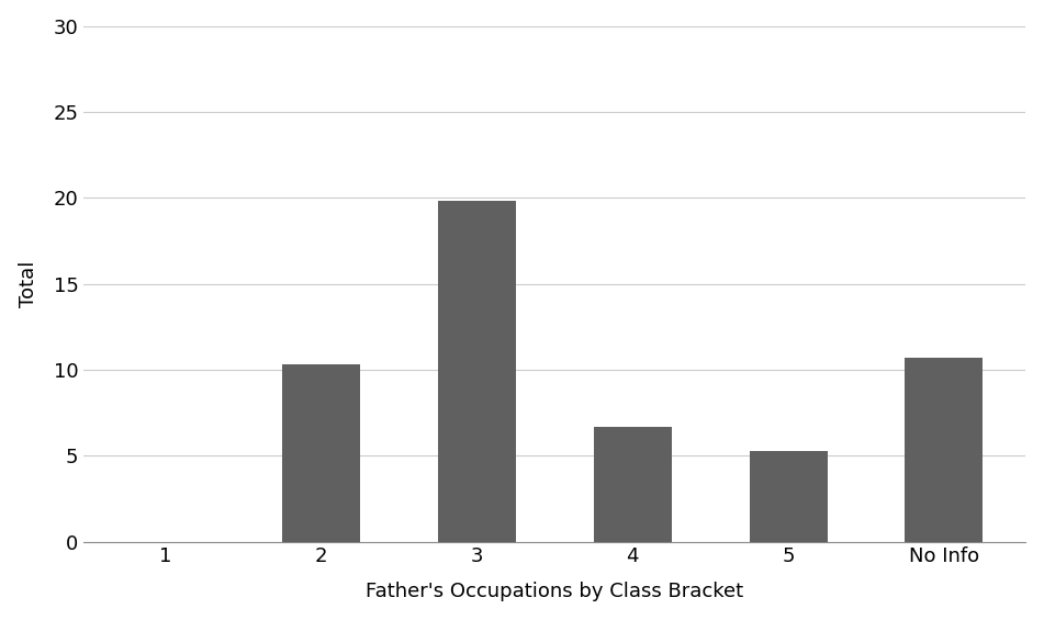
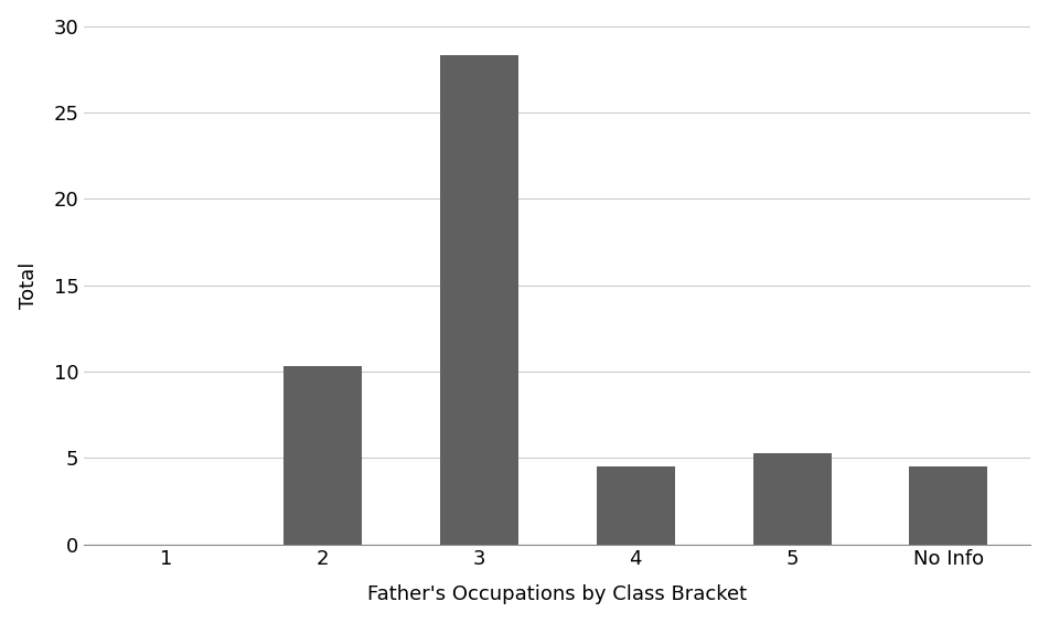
3: 19.8 -> 28.3
4: 6.7 -> 4.5
No Info: 10.7 -> 4.5
